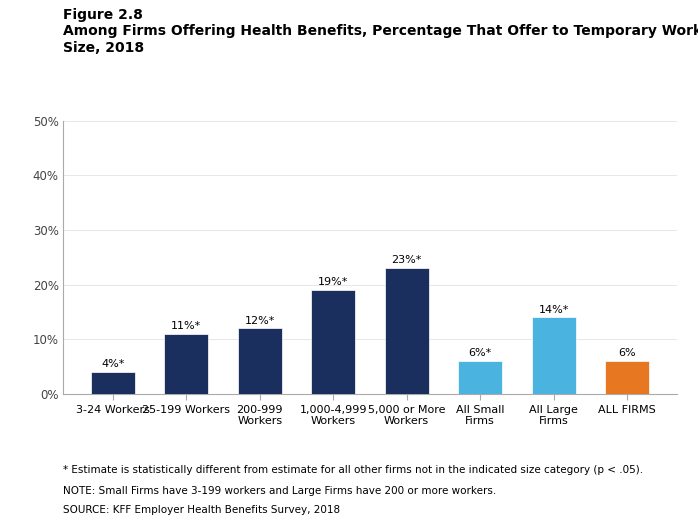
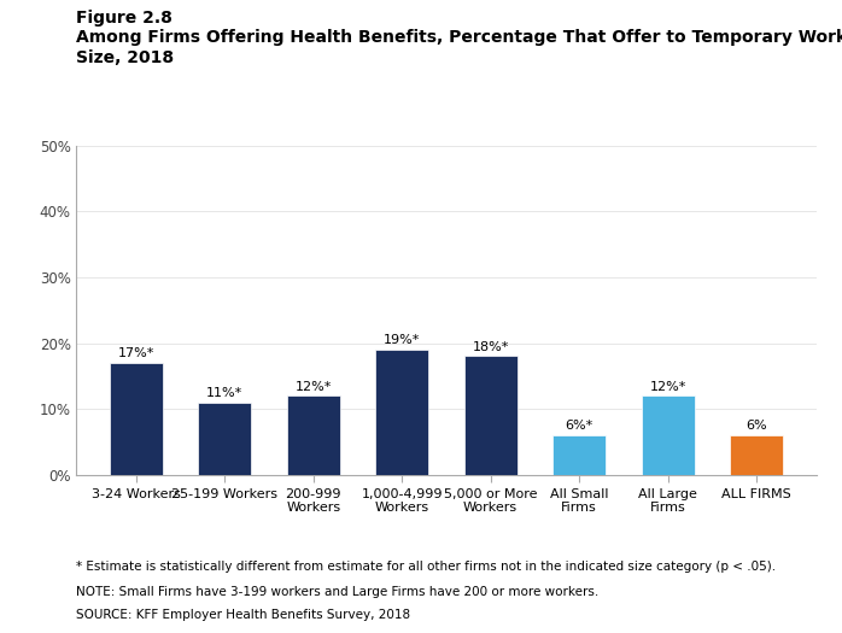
3-24 Workers: 4%* -> 17%*
5,000 or More Workers: 23%* -> 18%*
All Large Firms: 14%* -> 12%*
